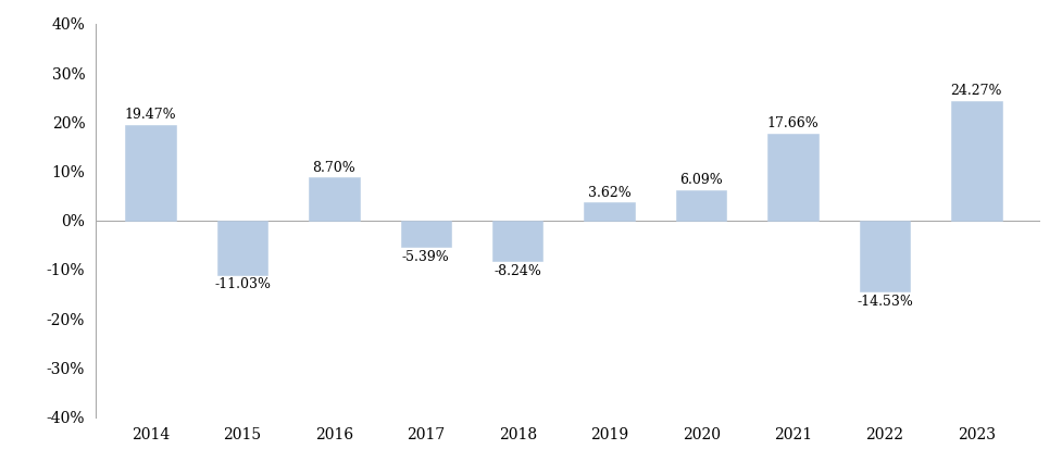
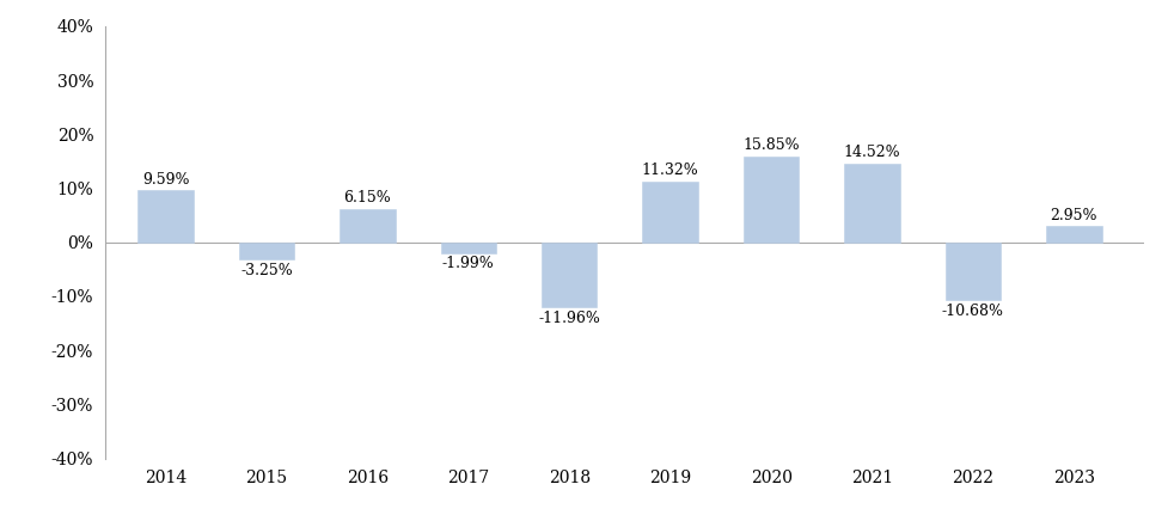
2014: 19.47% -> 9.59%
2015: -11.03% -> -3.25%
2016: 8.70% -> 6.15%
2017: -5.39% -> -1.99%
2018: -8.24% -> -11.96%
2019: 3.62% -> 11.32%
2020: 6.09% -> 15.85%
2021: 17.66% -> 14.52%
2022: -14.53% -> -10.68%
2023: 24.27% -> 2.95%
